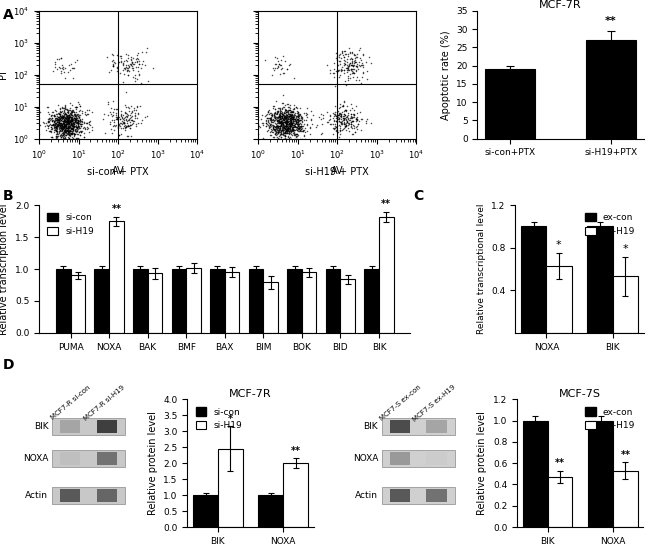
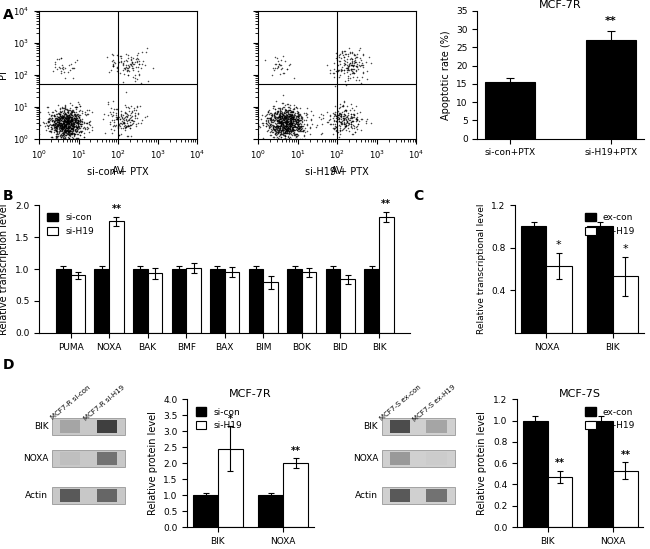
si-con+PTX: 19.0 -> 15.5
